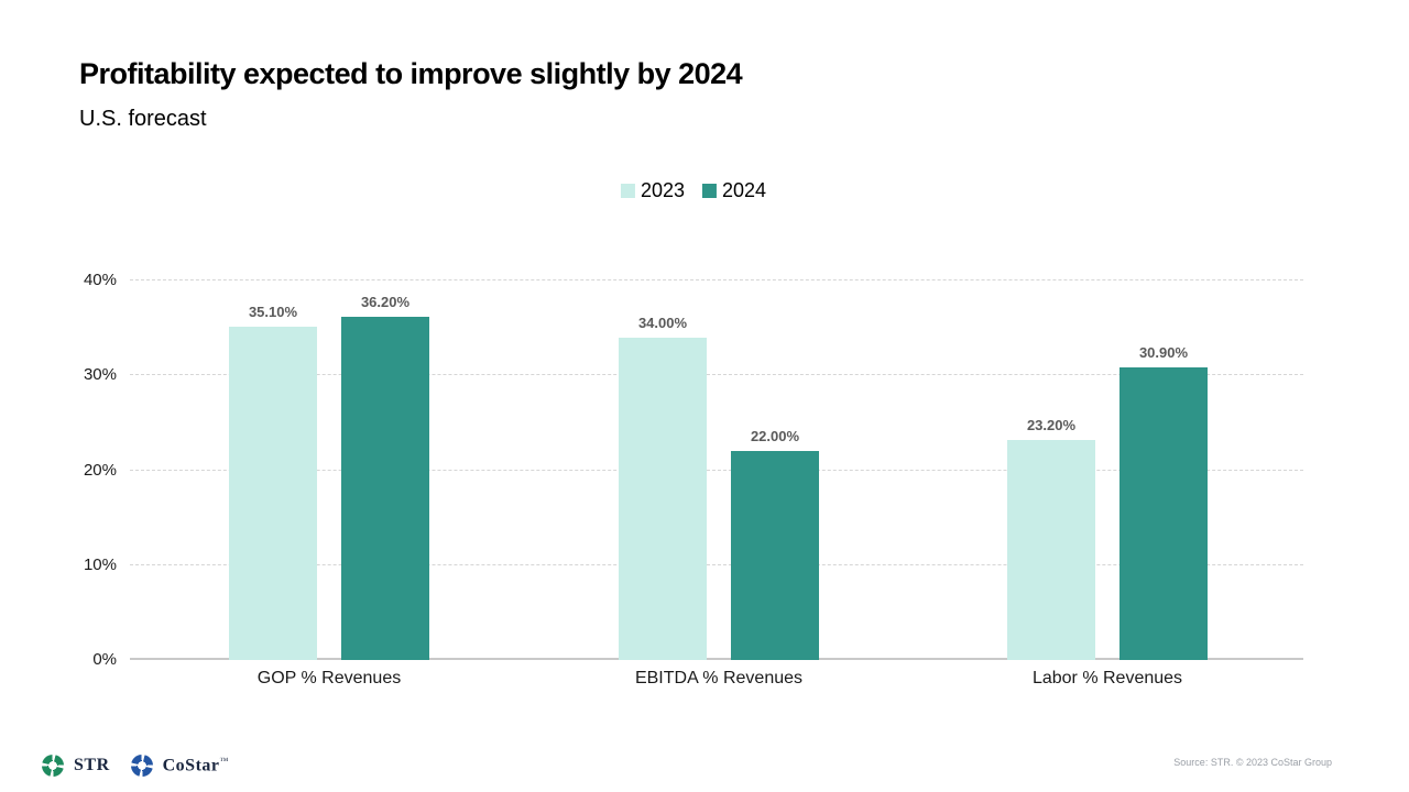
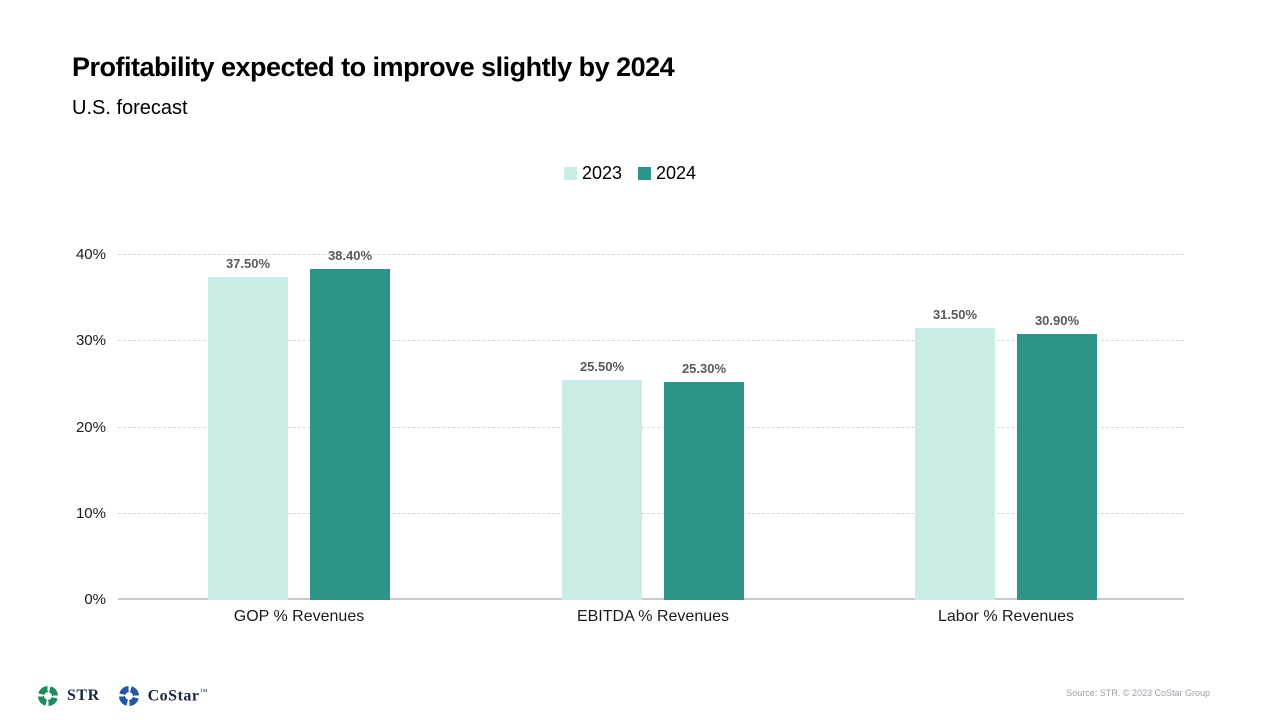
2023/GOP % Revenues: 35.10% -> 37.50%
2024/GOP % Revenues: 36.20% -> 38.40%
2023/EBITDA % Revenues: 34.00% -> 25.50%
2024/EBITDA % Revenues: 22.00% -> 25.30%
2023/Labor % Revenues: 23.20% -> 31.50%
